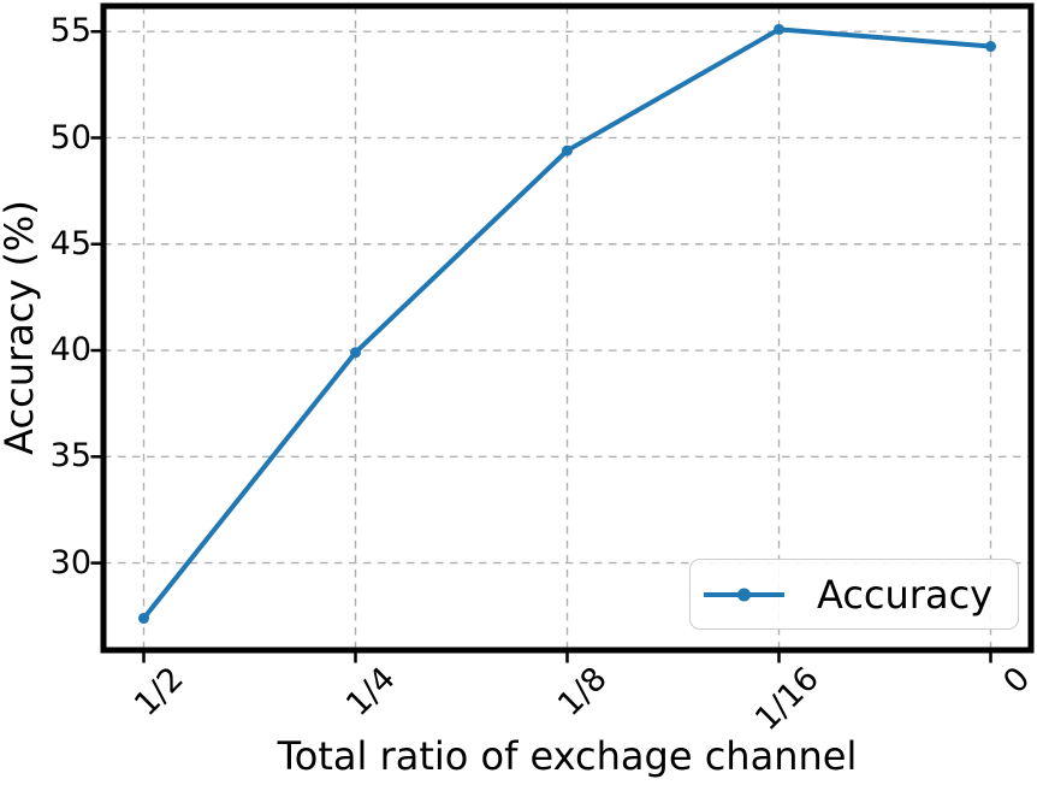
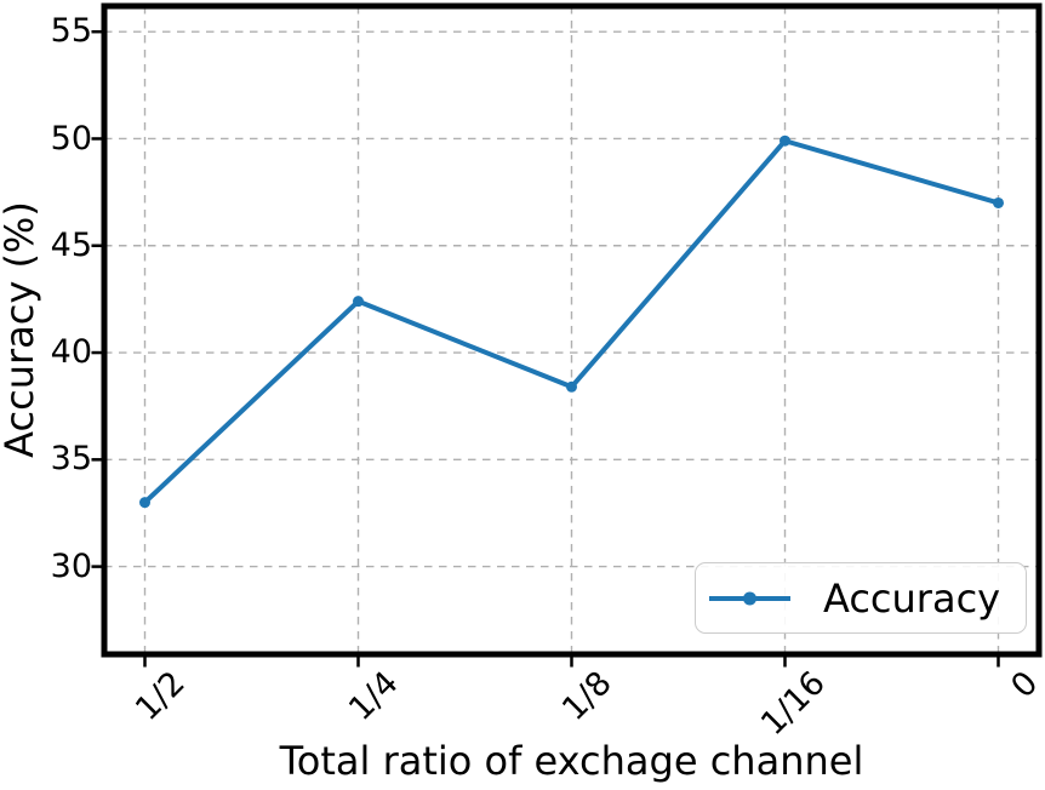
1/2: 27.4 -> 33.0
1/4: 39.9 -> 42.4
1/8: 49.4 -> 38.4
1/16: 55.1 -> 49.9
0: 54.3 -> 47.0
